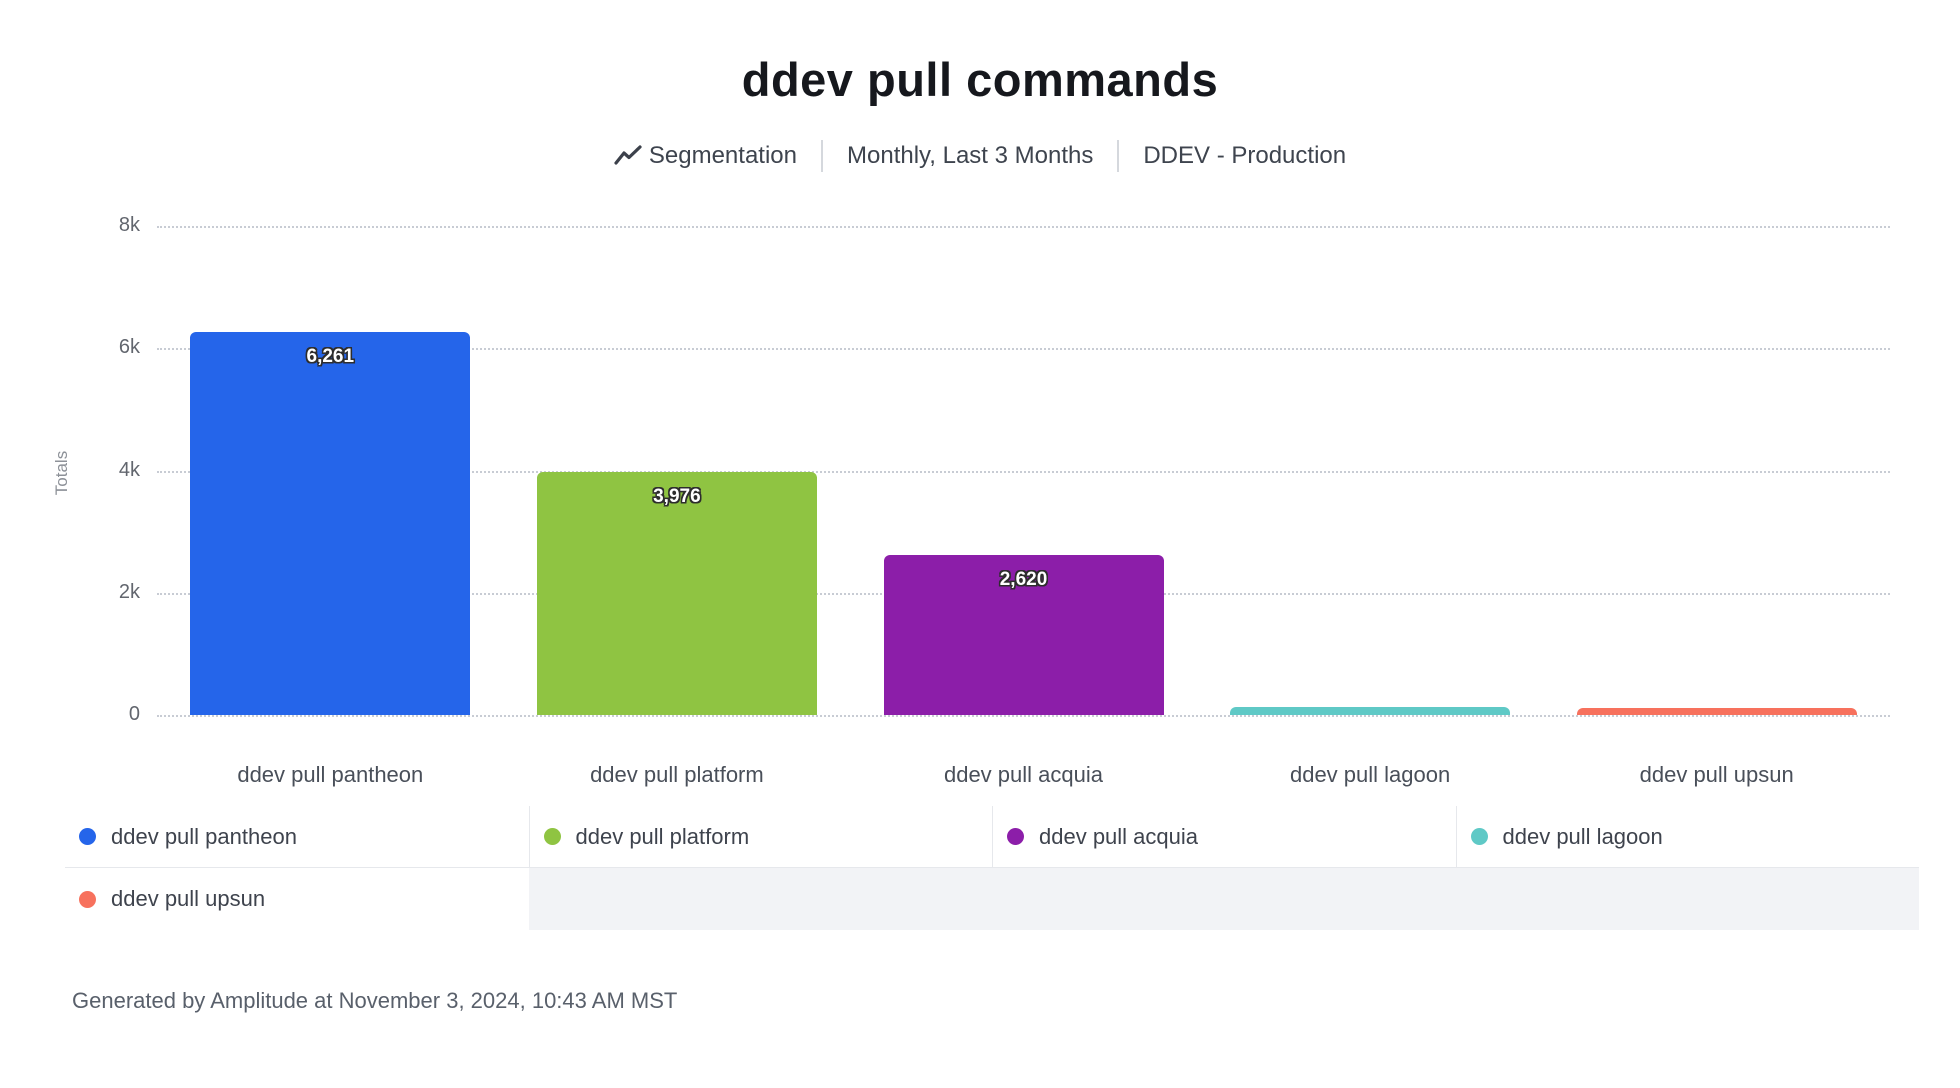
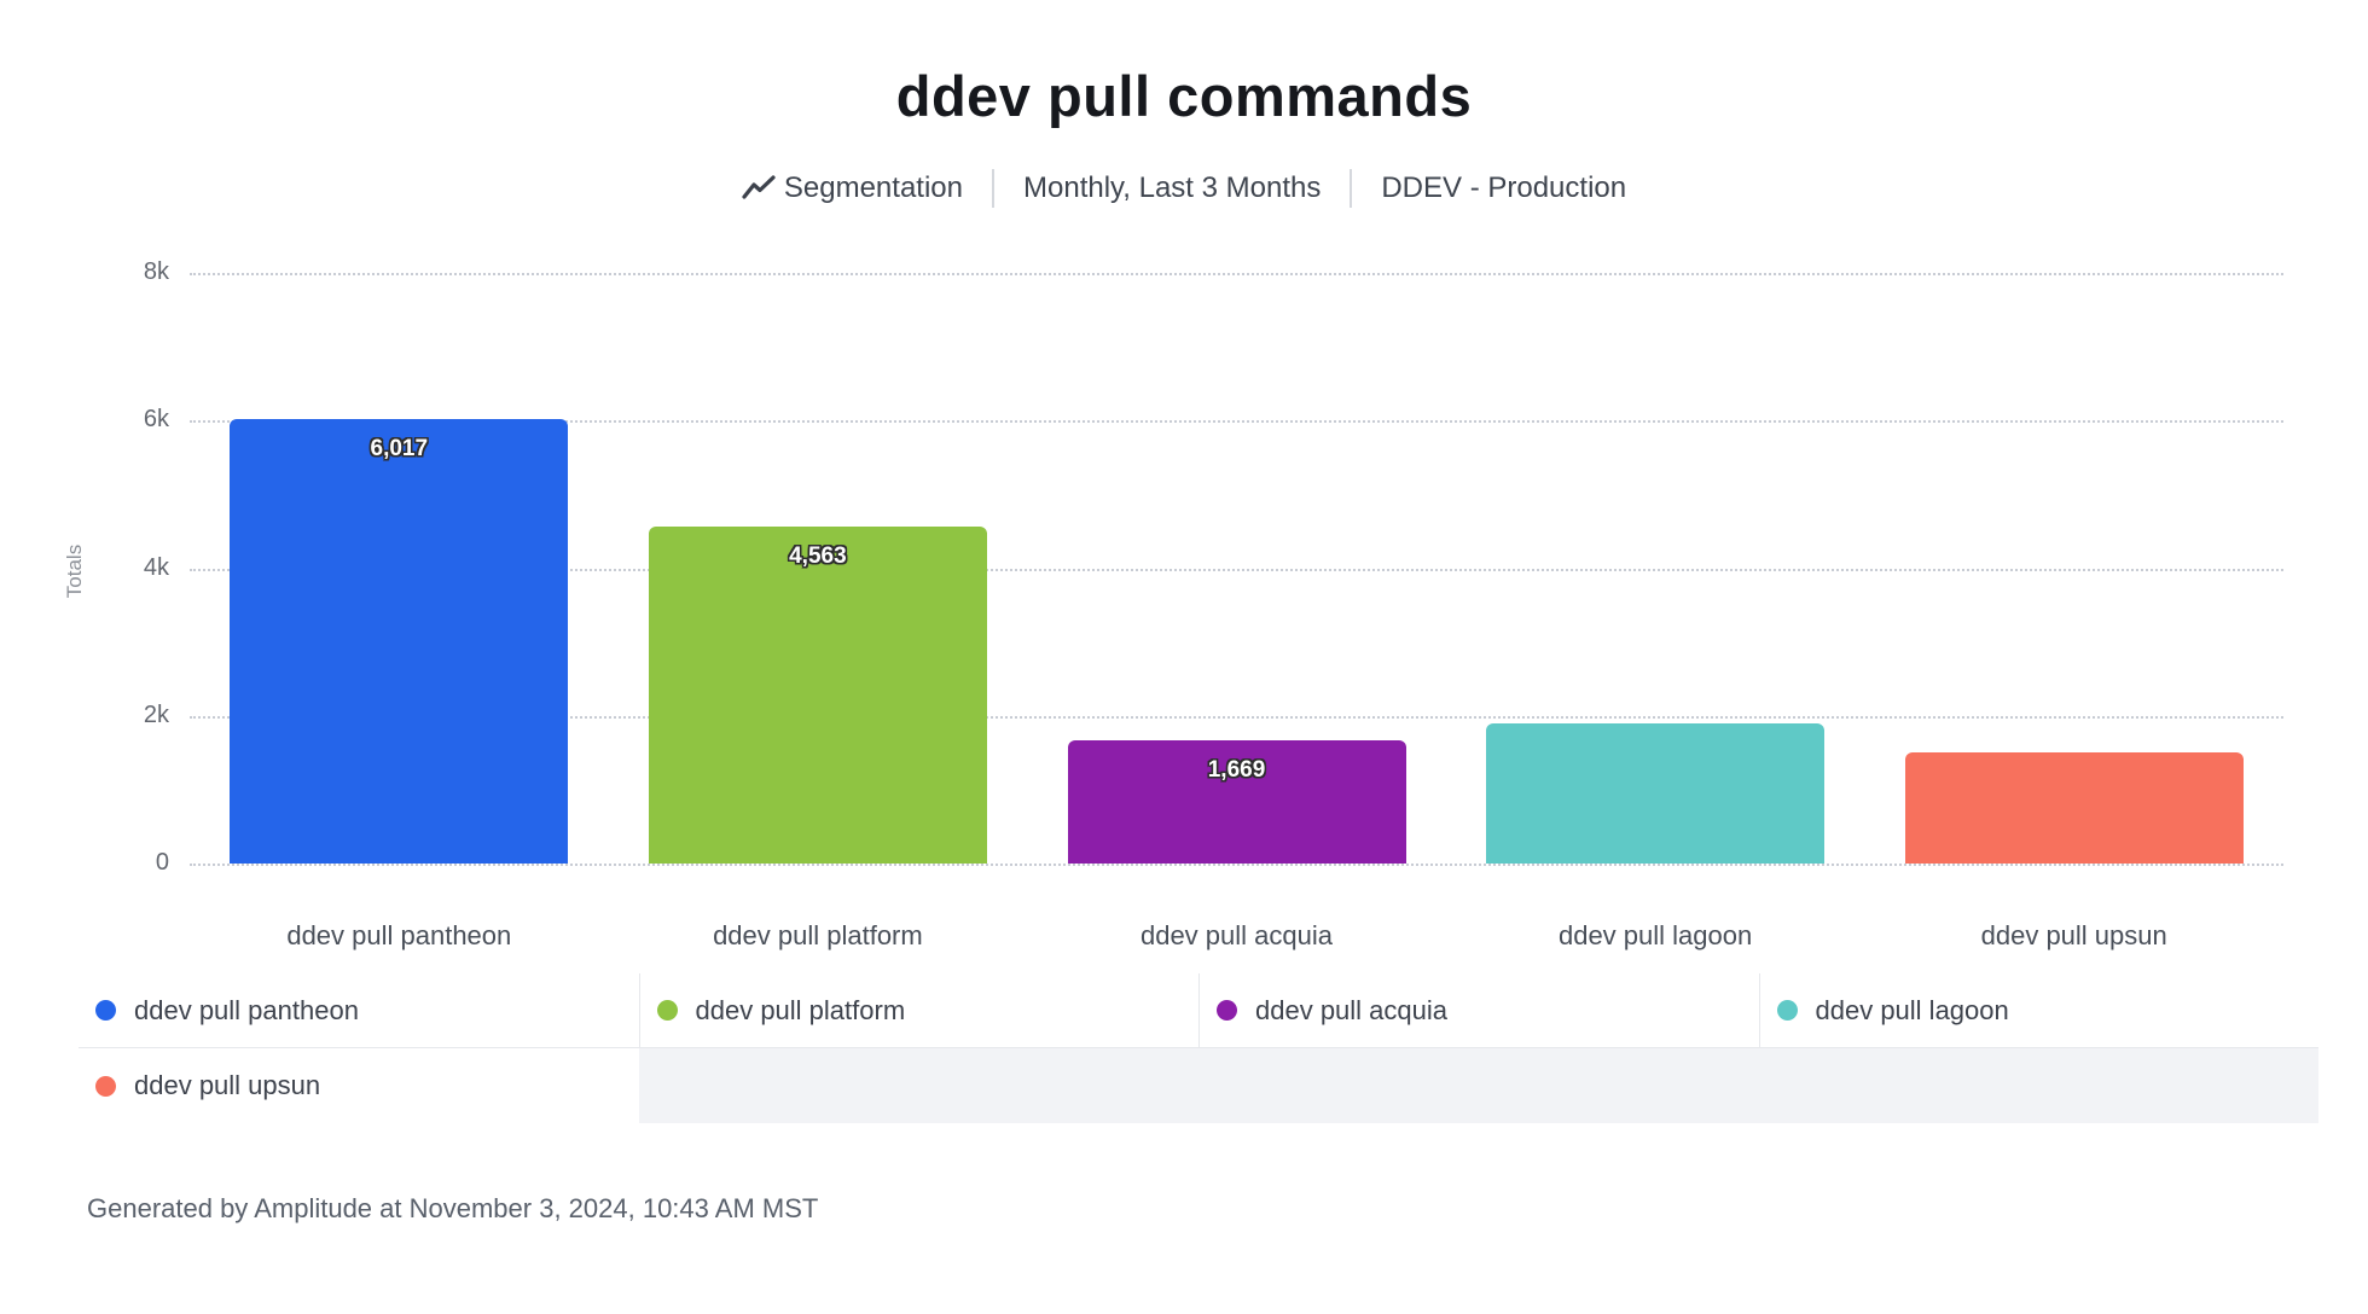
ddev pull pantheon: 6,261 -> 6,017
ddev pull platform: 3,976 -> 4,563
ddev pull acquia: 2,620 -> 1,669
ddev pull lagoon: 0.1k -> 1.9k
ddev pull upsun: 0.1k -> 1.5k
